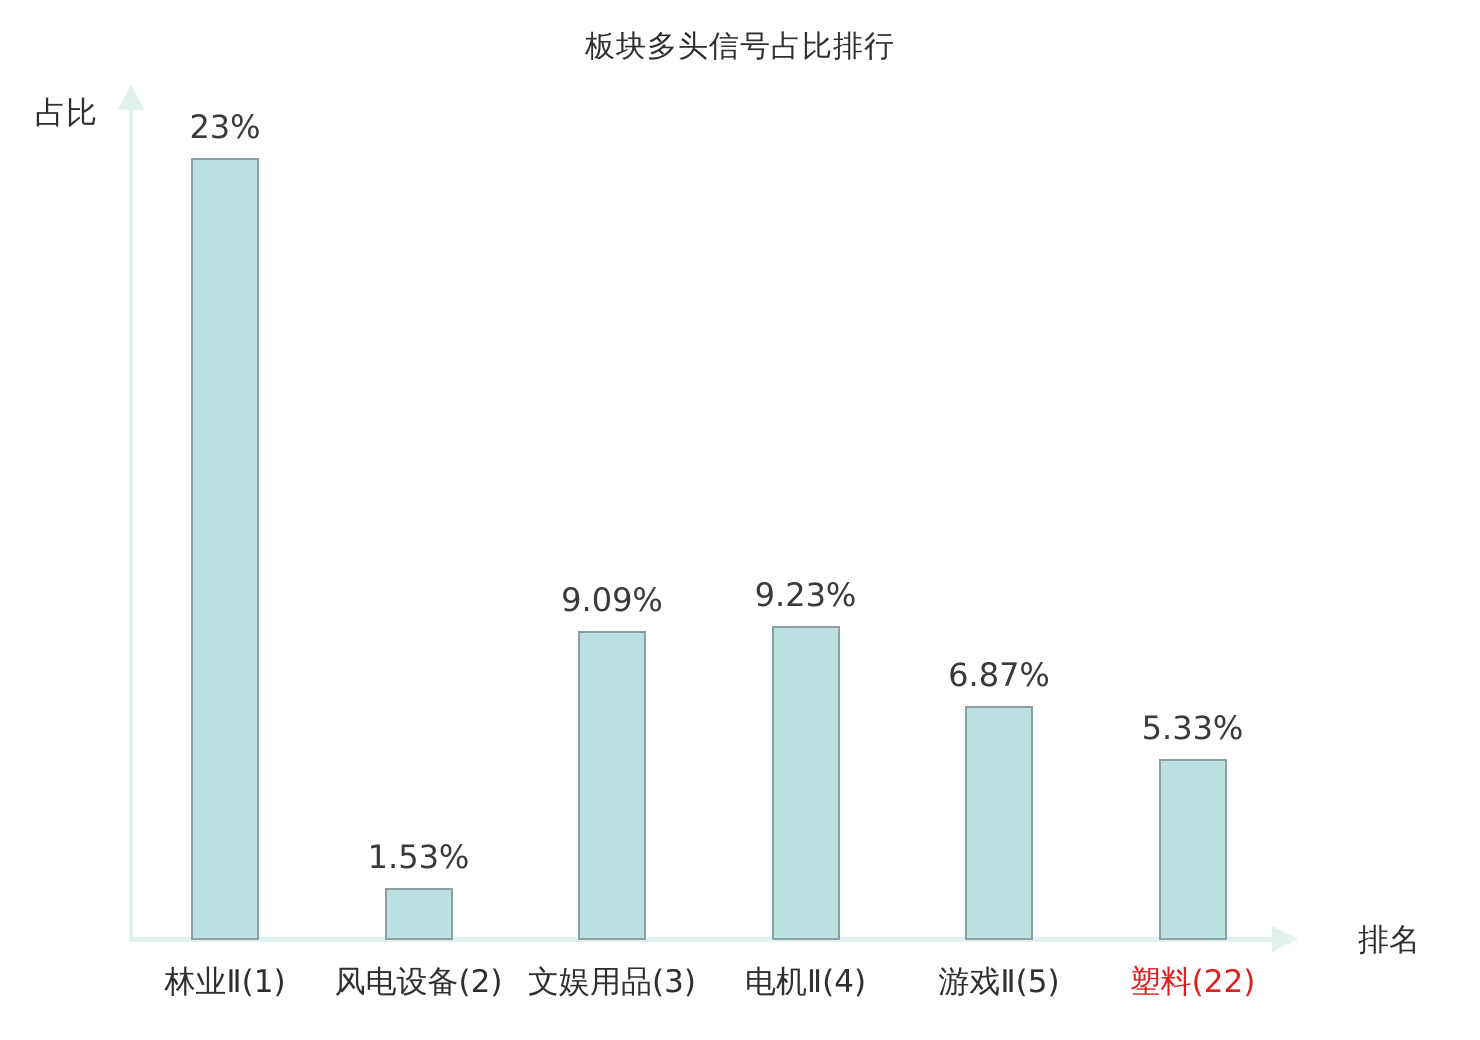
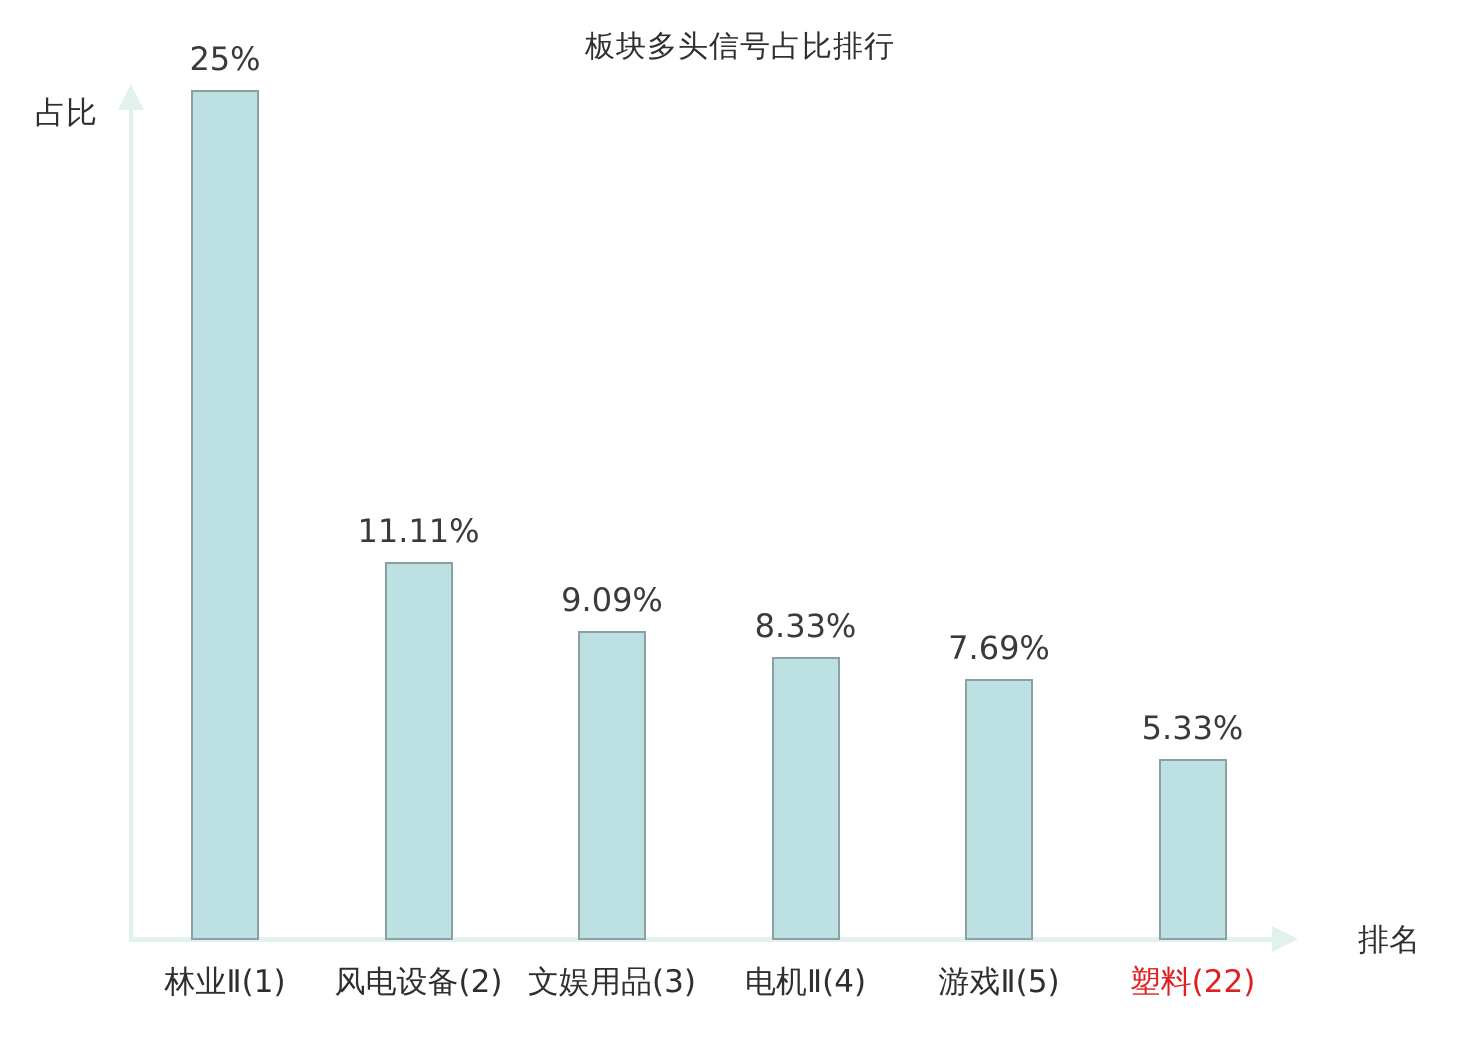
林业Ⅱ(1): 23% -> 25%
风电设备(2): 1.53% -> 11.11%
电机Ⅱ(4): 9.23% -> 8.33%
游戏Ⅱ(5): 6.87% -> 7.69%
